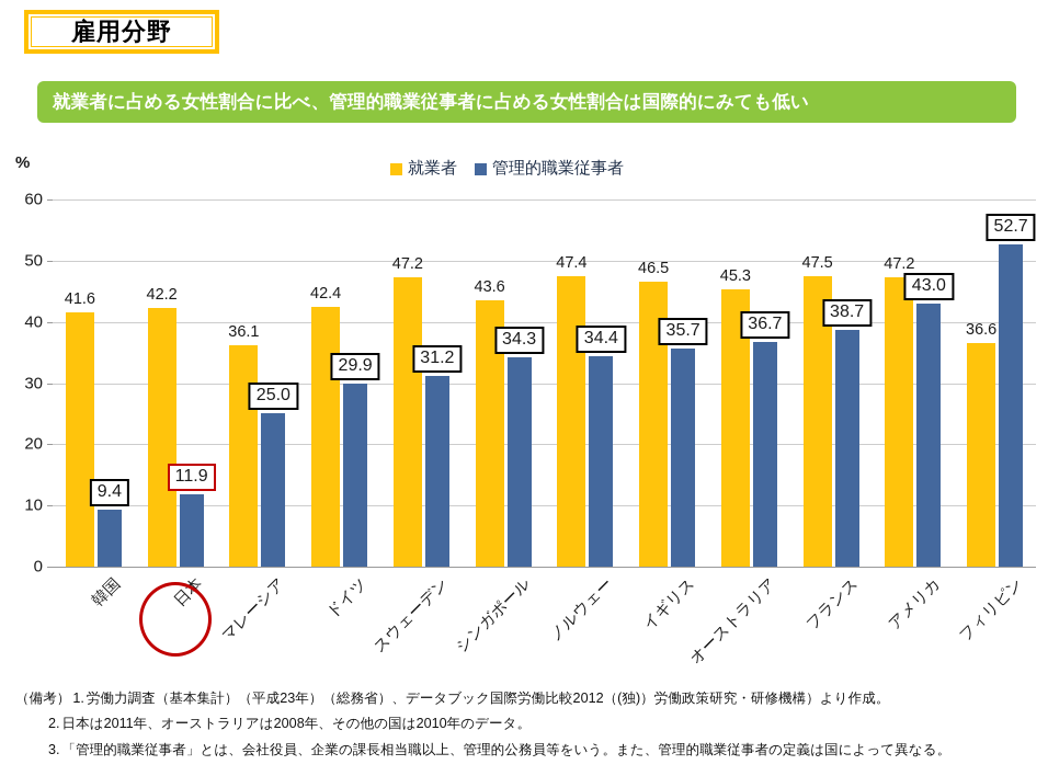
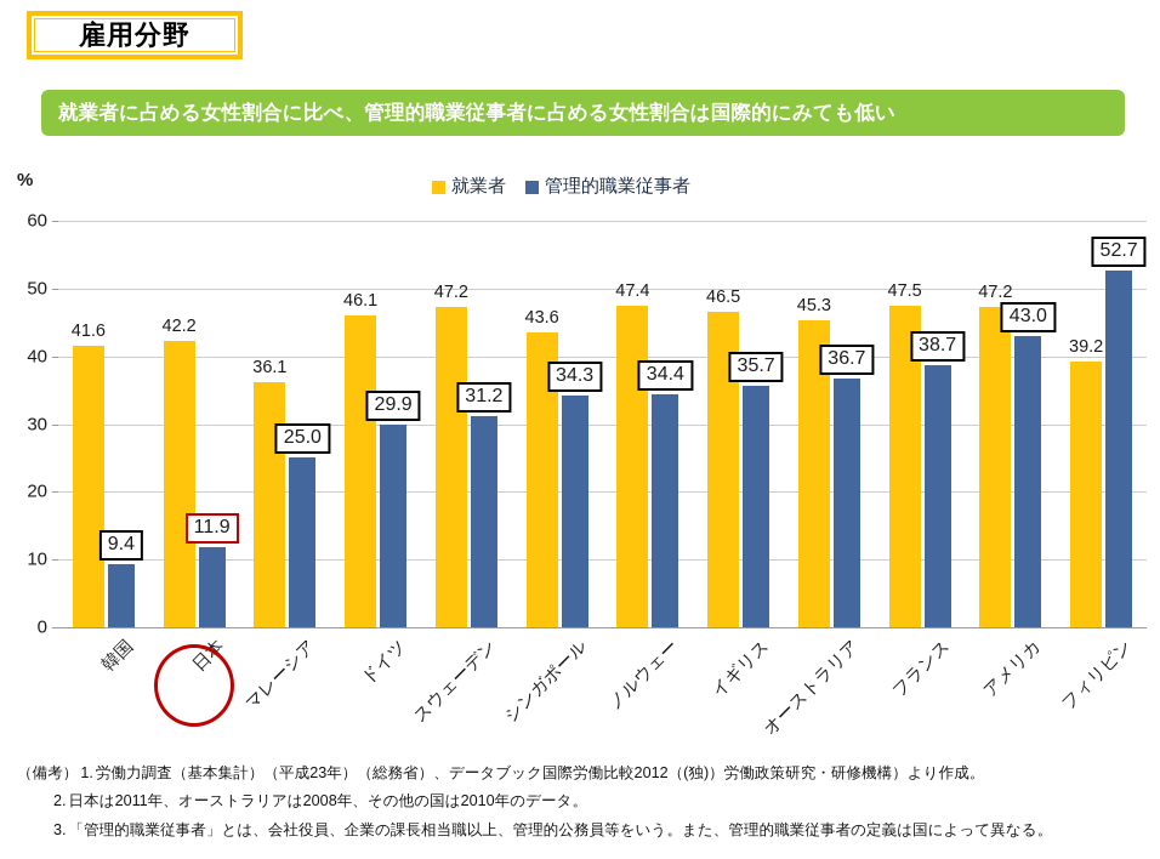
就業者/ドイツ: 42.4 -> 46.1
就業者/フィリピン: 36.6 -> 39.2
